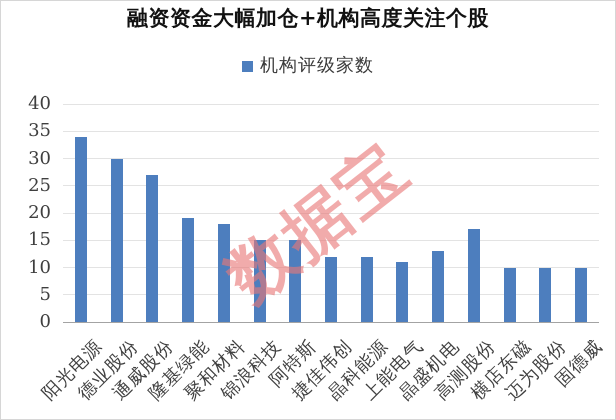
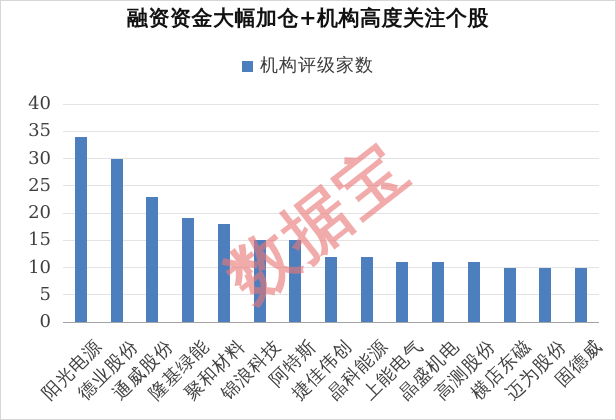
通威股份: 27 -> 23
晶盛机电: 13 -> 11
高测股份: 17 -> 11
